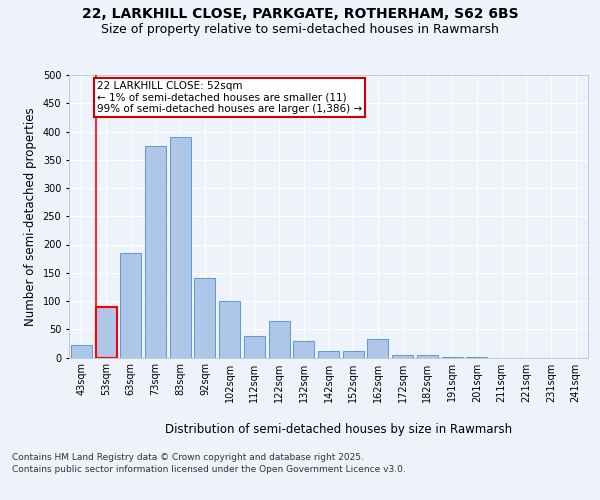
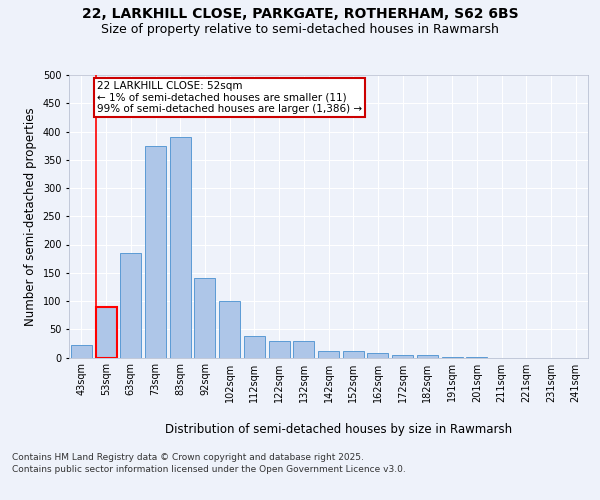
122sqm: 64 -> 30
162sqm: 32 -> 8
